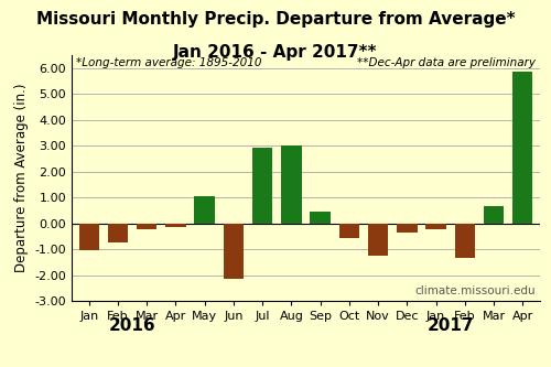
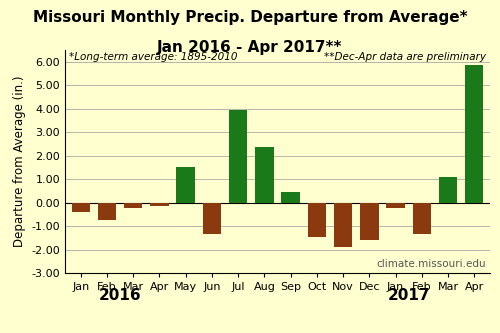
Jan: -1.05 -> -0.40
May: 1.05 -> 1.50
Jun: -2.15 -> -1.35
Jul: 2.92 -> 3.95
Aug: 3.02 -> 2.35
Oct: -0.55 -> -1.45
Nov: -1.25 -> -1.90
Dec: -0.35 -> -1.60
Mar: 0.65 -> 1.10
